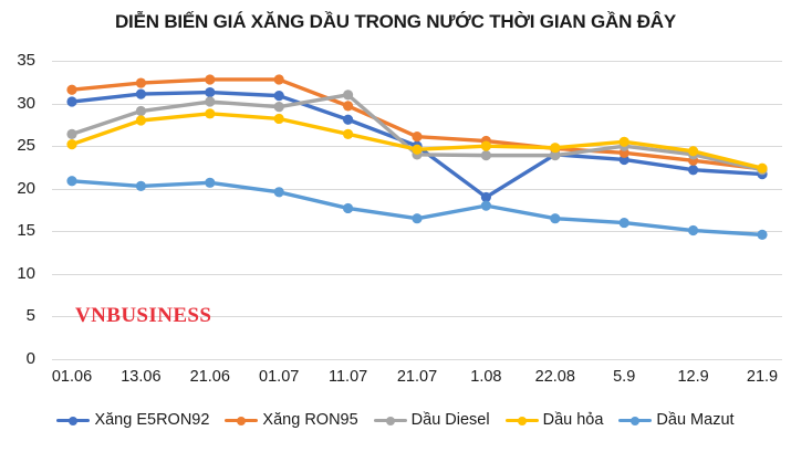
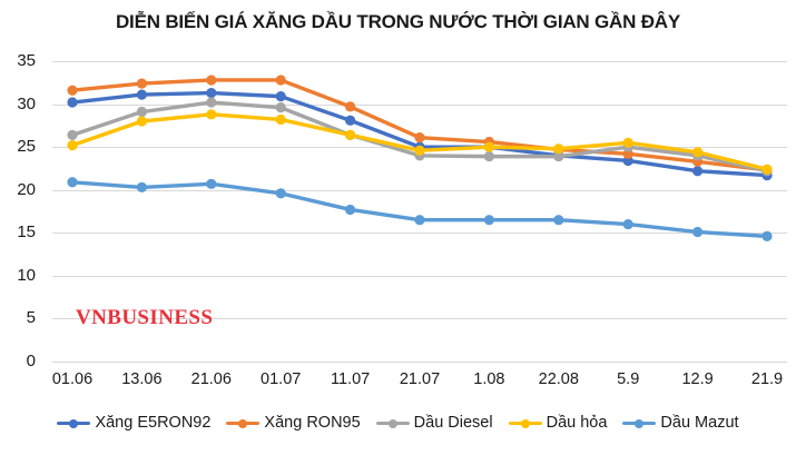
Dầu Diesel/11.07: 31 -> 26
Xăng E5RON92/1.08: 19 -> 25
Dầu Mazut/1.08: 18 -> 16
